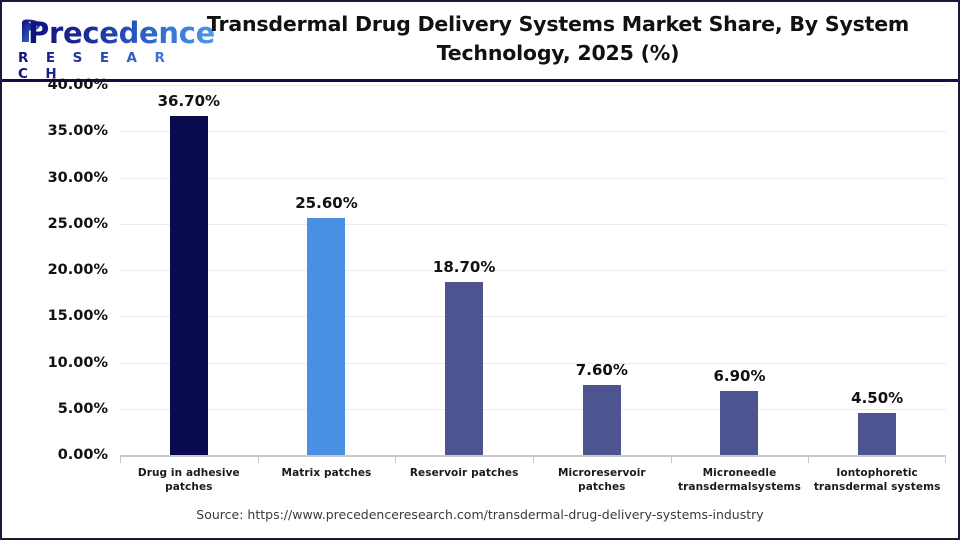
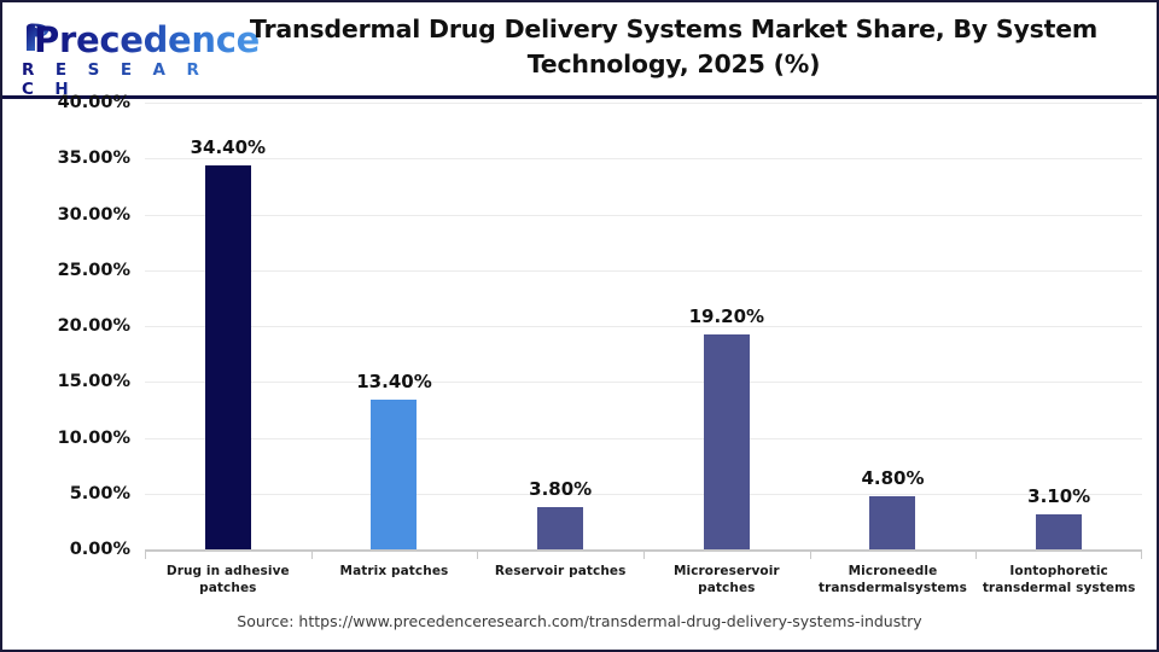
Drug in adhesive patches: 36.70% -> 34.40%
Matrix patches: 25.60% -> 13.40%
Reservoir patches: 18.70% -> 3.80%
Microreservoir patches: 7.60% -> 19.20%
Microneedle transdermalsystems: 6.90% -> 4.80%
Iontophoretic transdermal systems: 4.50% -> 3.10%
